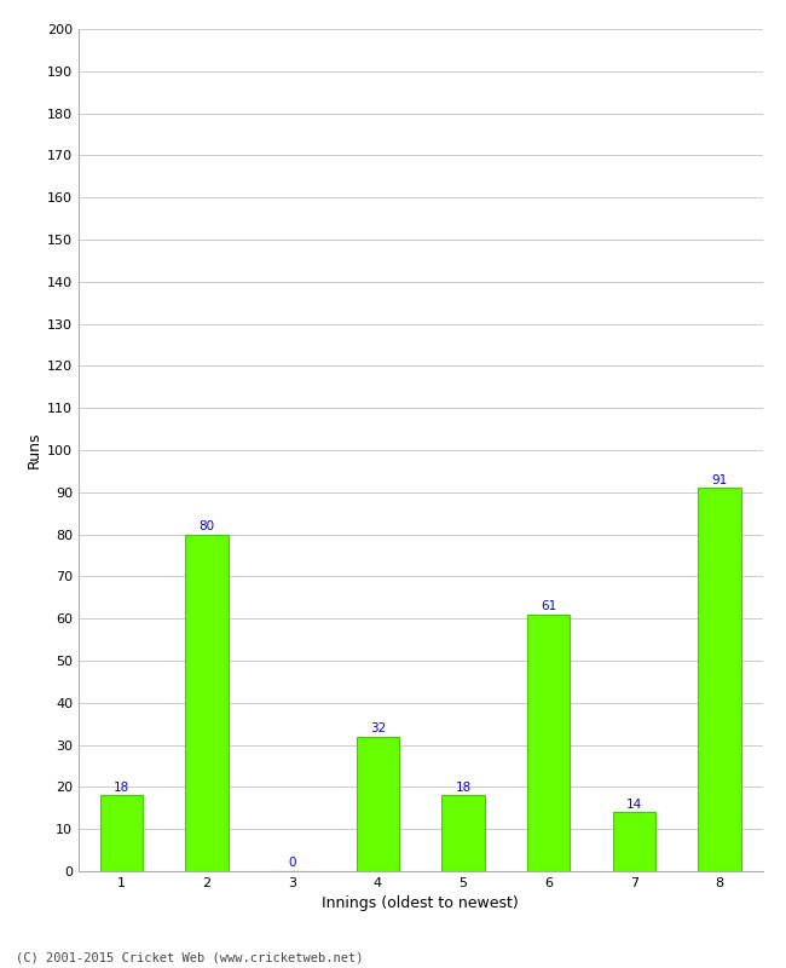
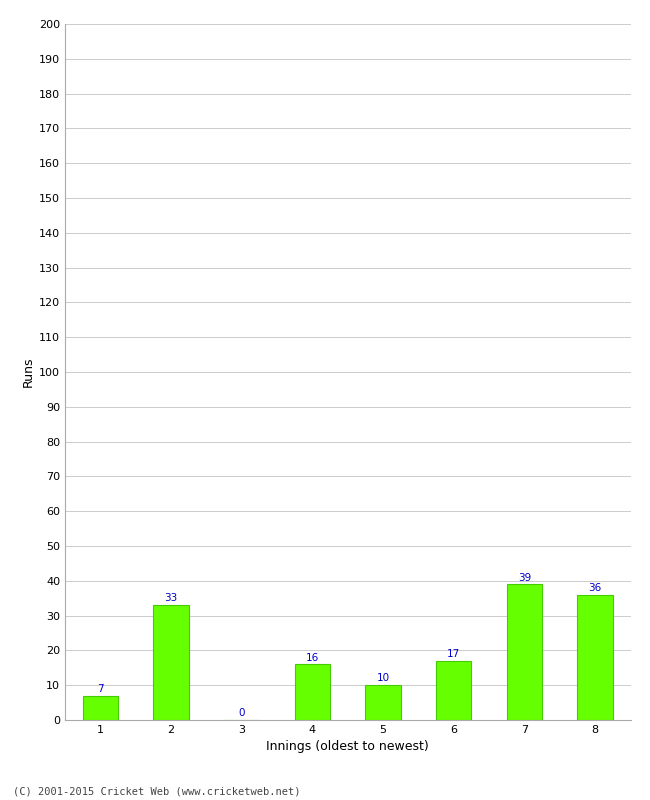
1: 18 -> 7
2: 80 -> 33
4: 32 -> 16
5: 18 -> 10
6: 61 -> 17
7: 14 -> 39
8: 91 -> 36
